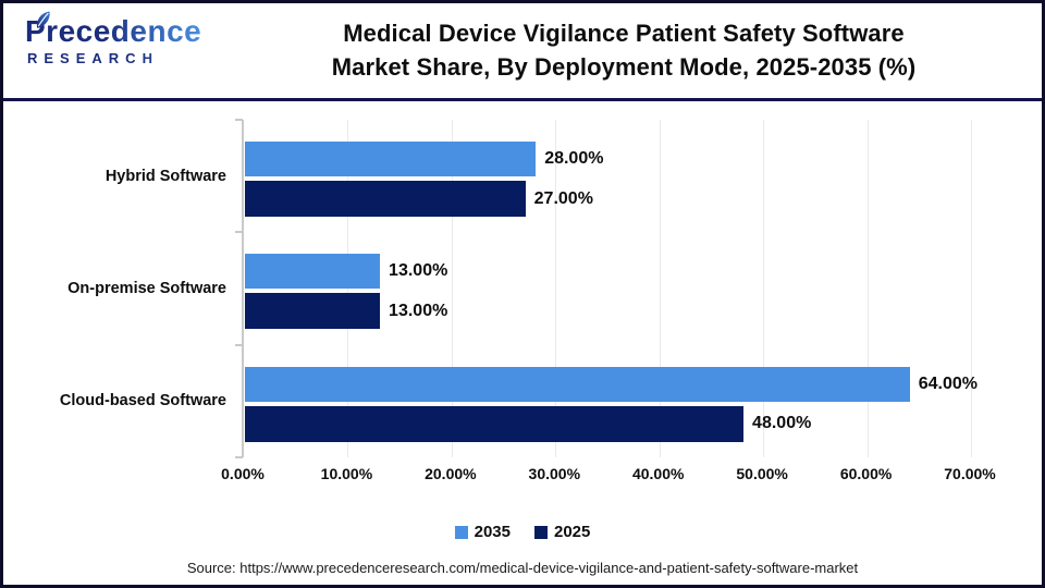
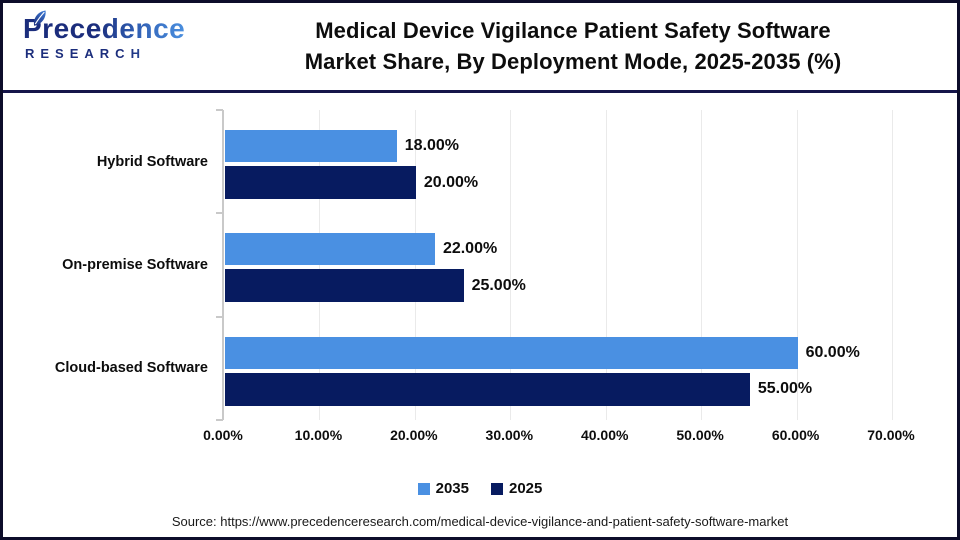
2035/Hybrid Software: 28.00% -> 18.00%
2025/Hybrid Software: 27.00% -> 20.00%
2035/On-premise Software: 13.00% -> 22.00%
2025/On-premise Software: 13.00% -> 25.00%
2035/Cloud-based Software: 64.00% -> 60.00%
2025/Cloud-based Software: 48.00% -> 55.00%
